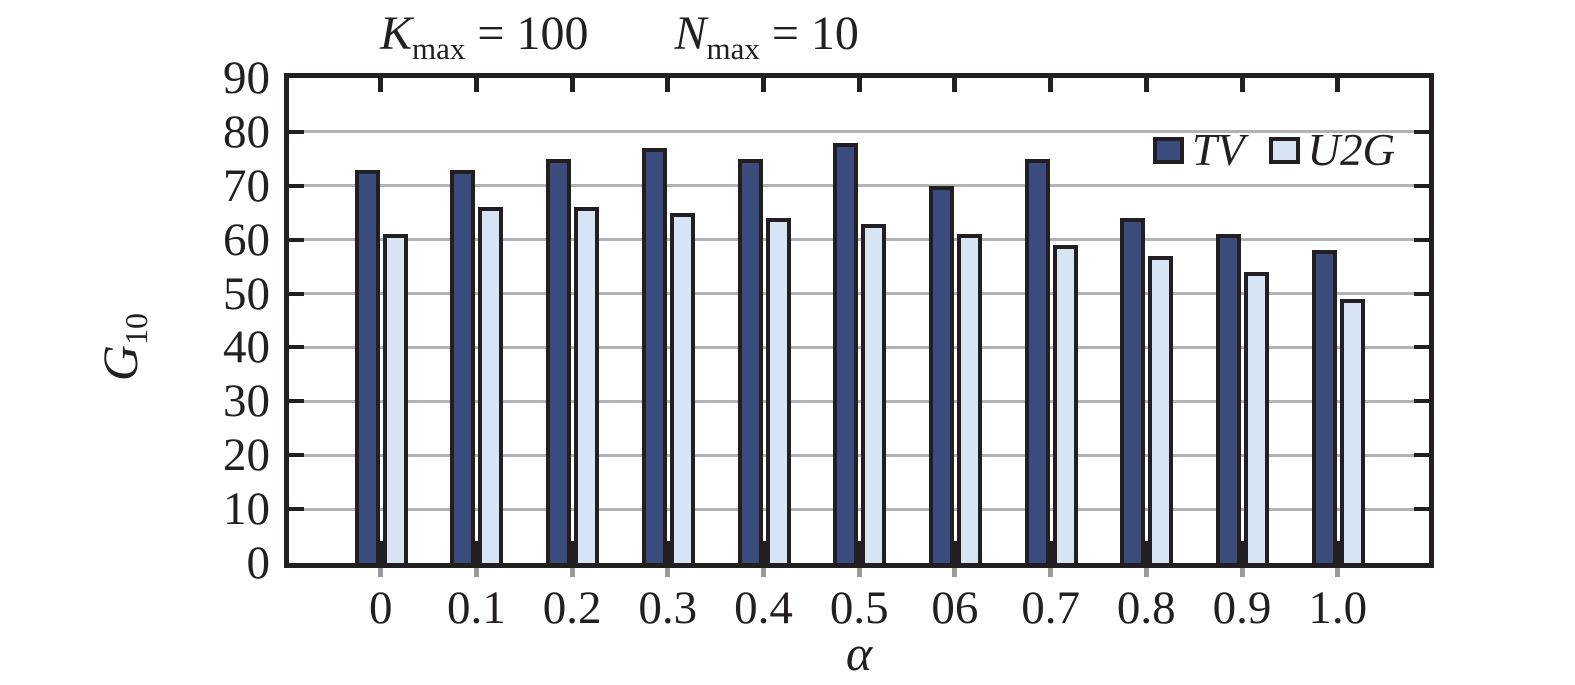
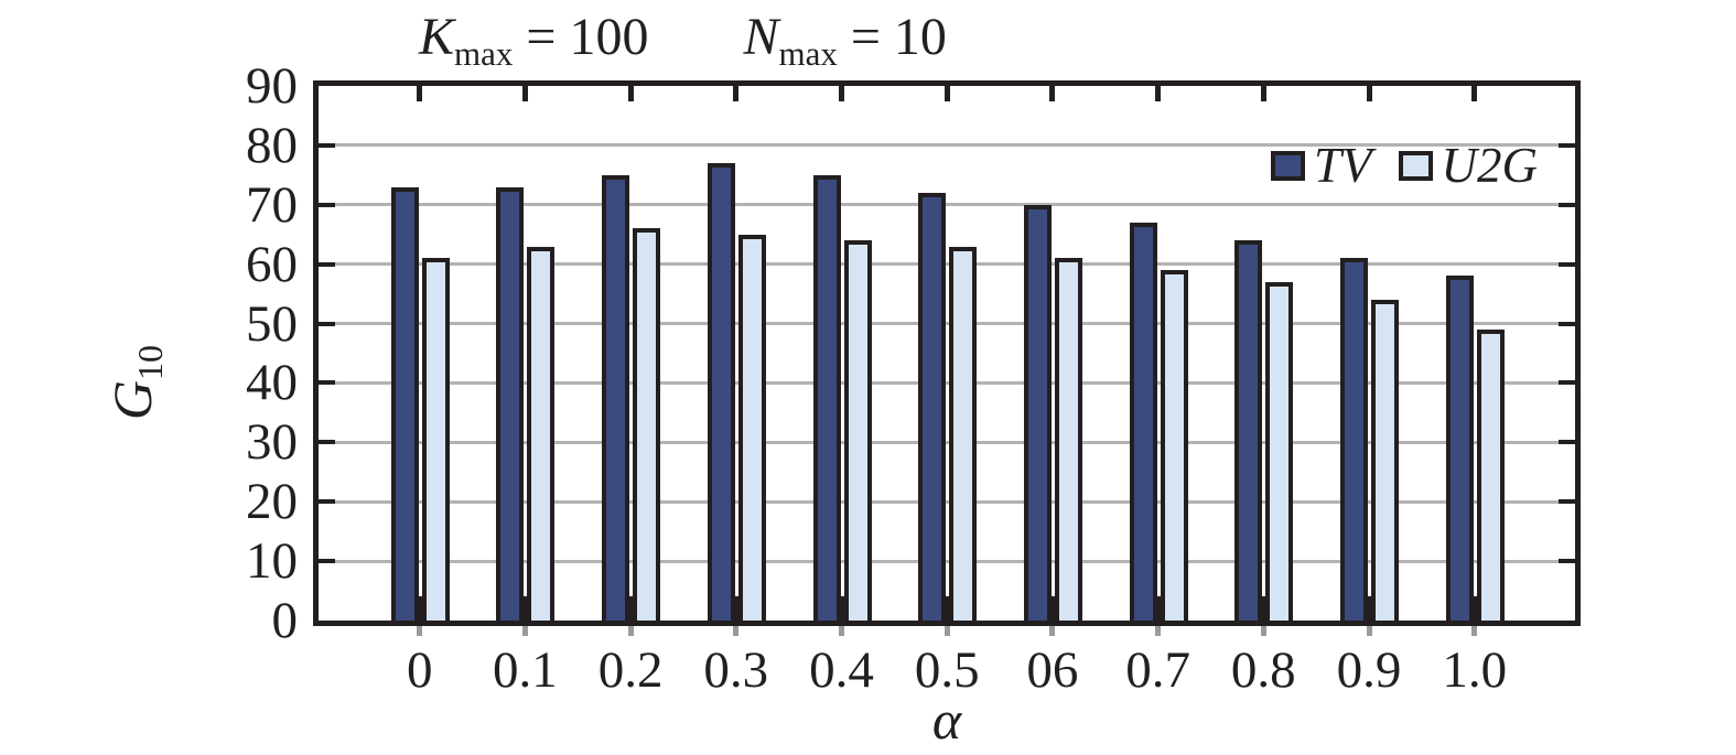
U2G/0.1: 66 -> 63
TV/0.5: 78 -> 72
TV/0.7: 75 -> 67
